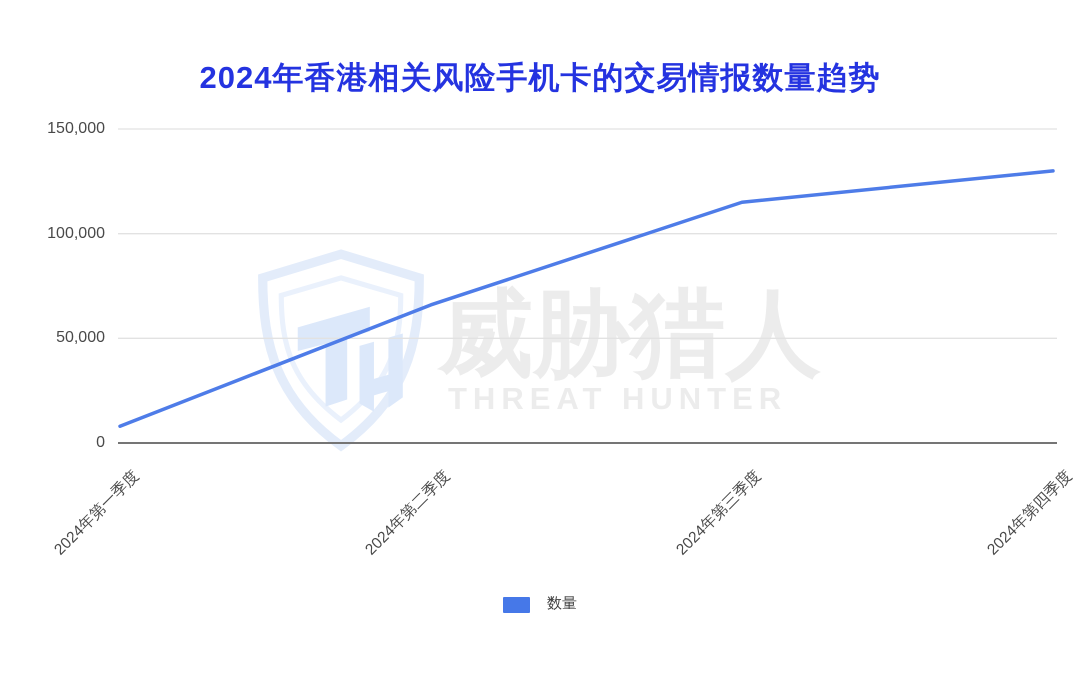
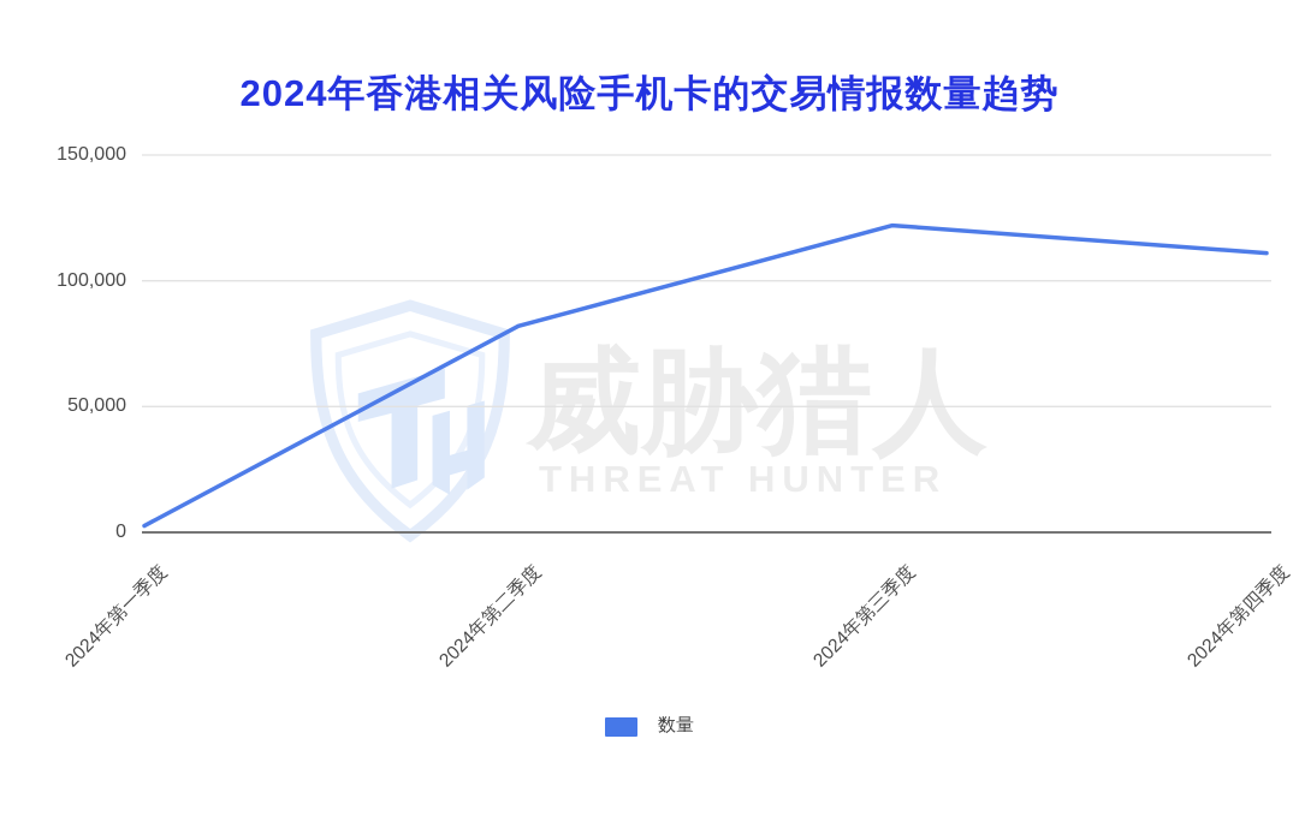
2024年第一季度: 8000 -> 3000
2024年第二季度: 66000 -> 82000
2024年第三季度: 115000 -> 122000
2024年第四季度: 130000 -> 111000
